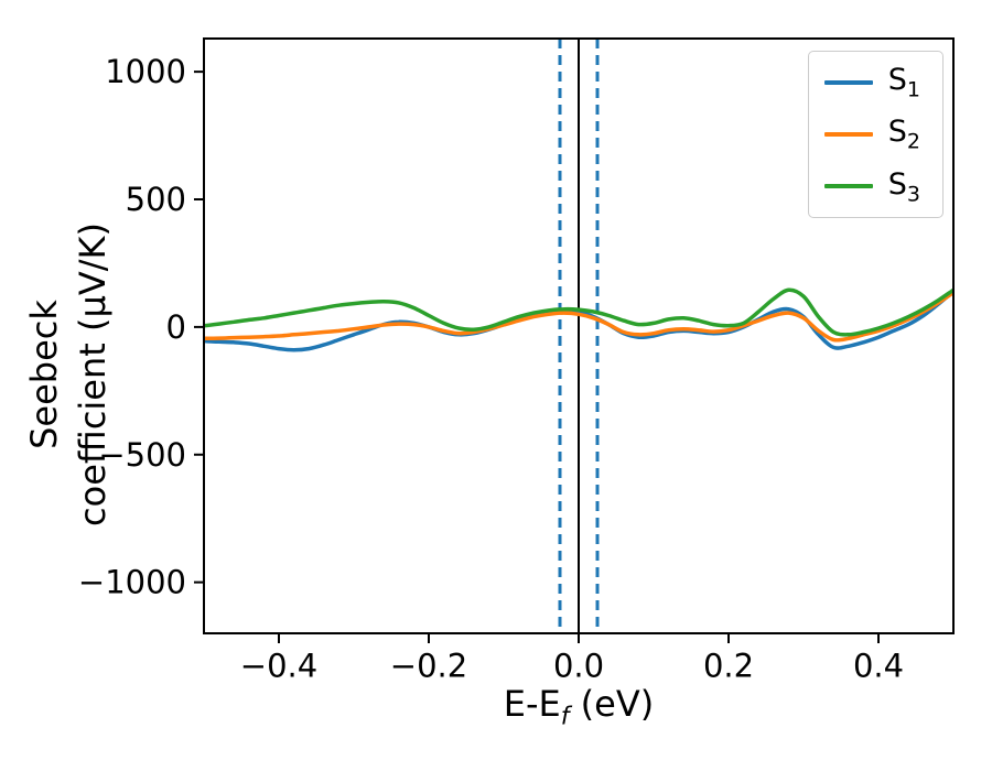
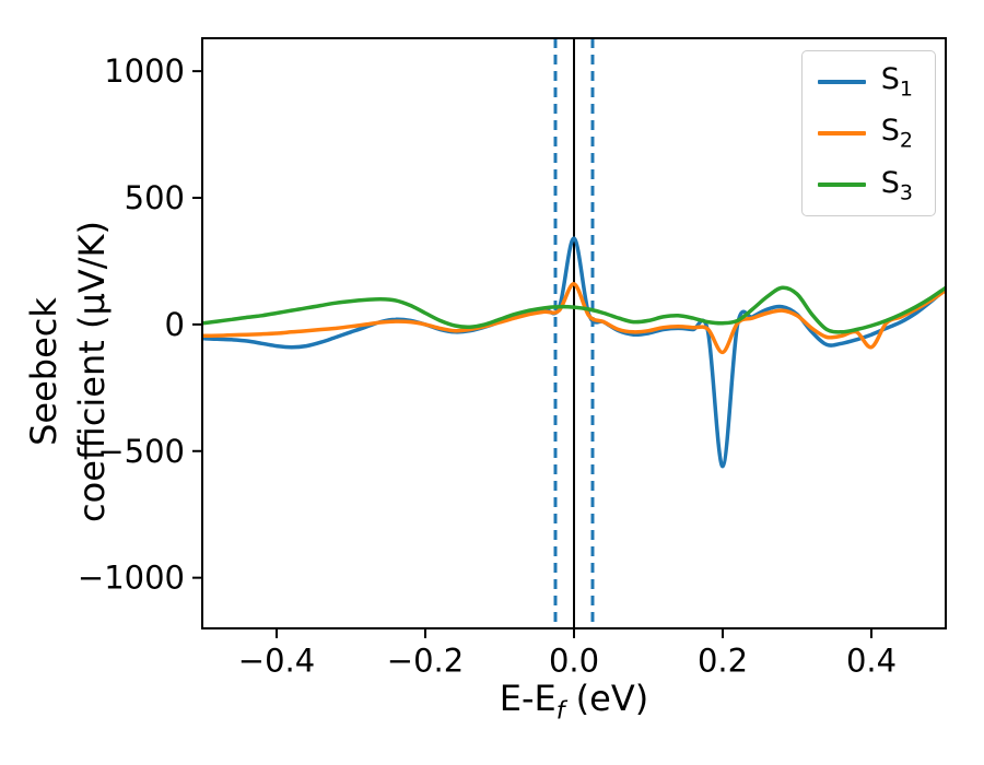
S1/0.0: 60 -> 340
S2/0.0: 50 -> 160
S1/0.2: -20 -> -560
S2/0.2: -10 -> -110
S2/0.4: -20 -> -90
